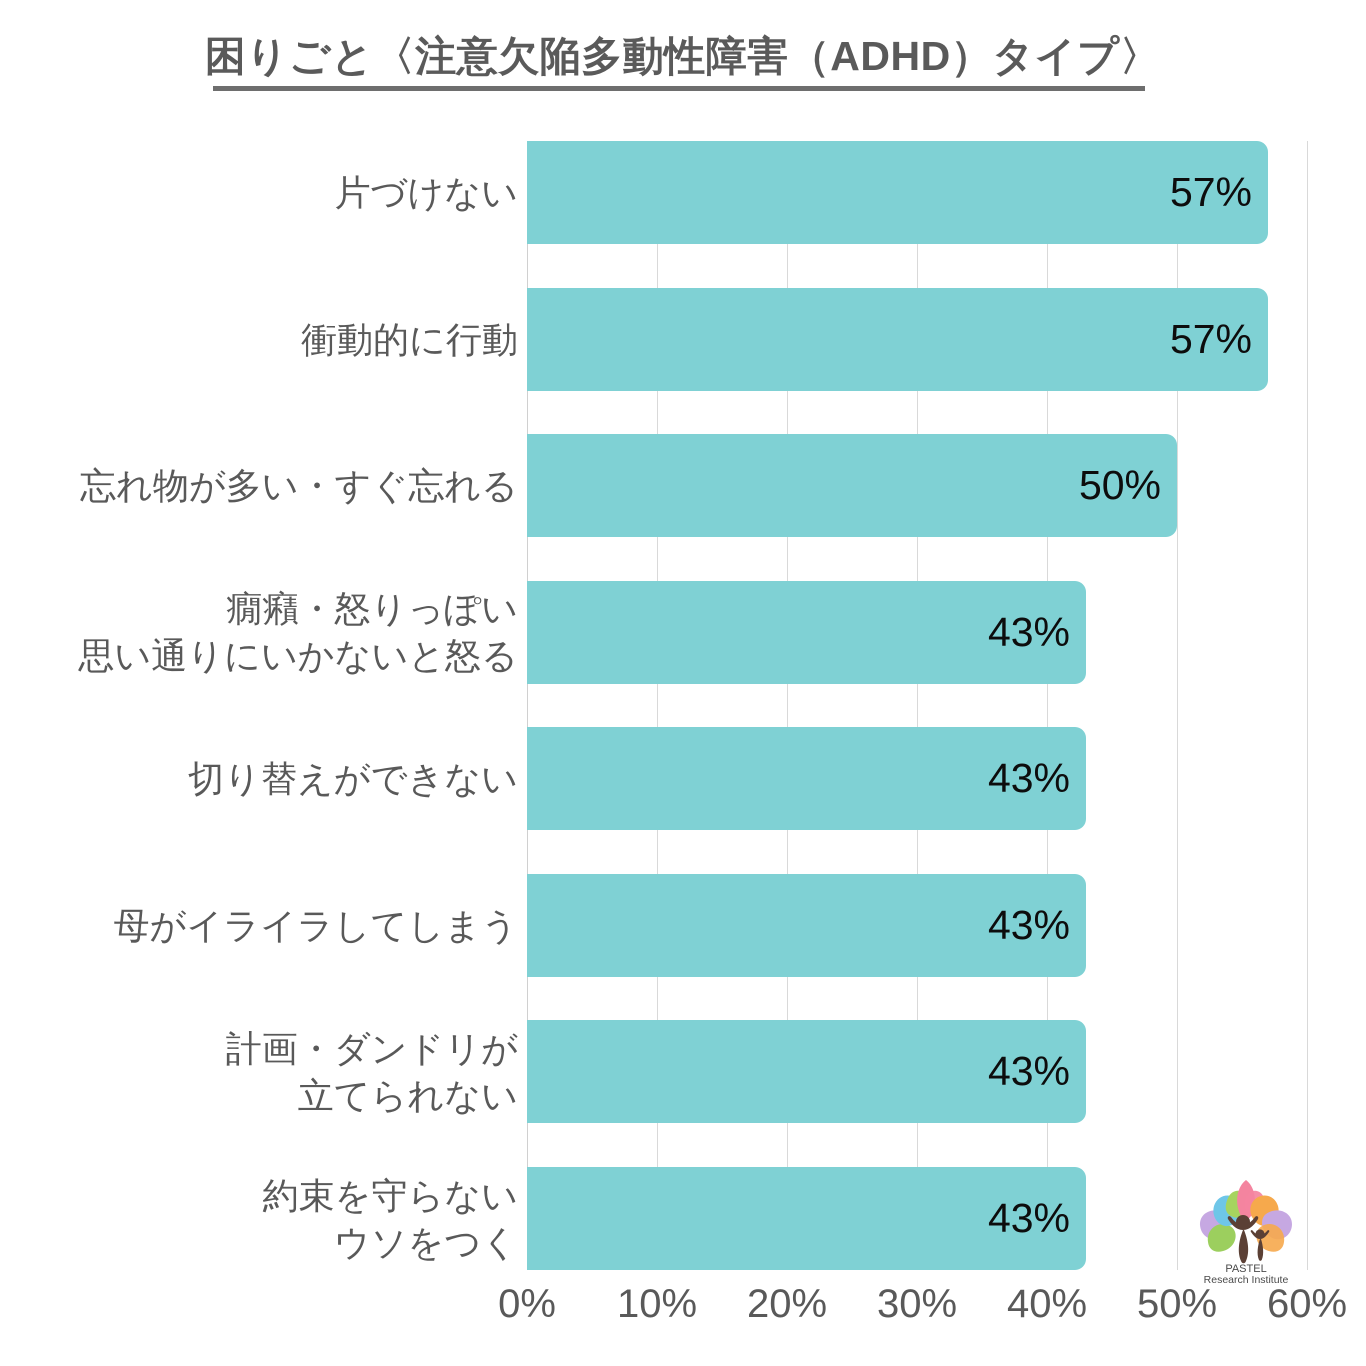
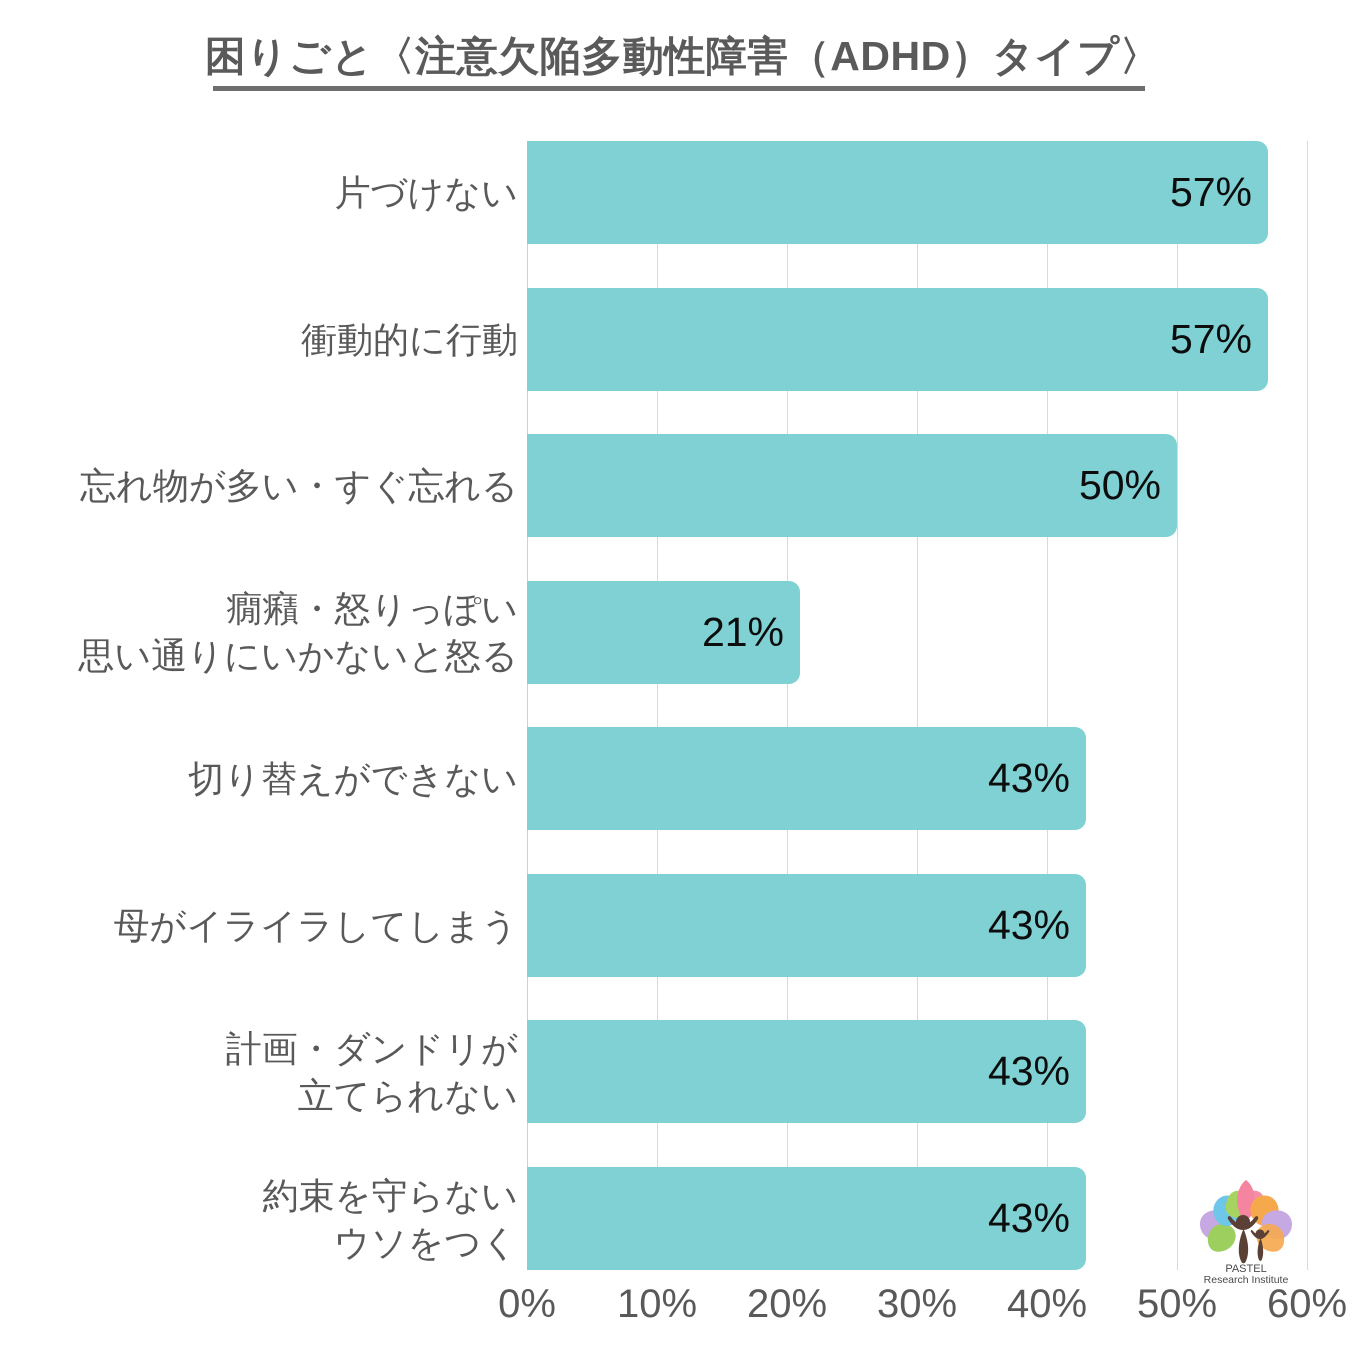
癇癪・怒りっぽい 思い通りにいかないと怒る: 43% -> 21%
